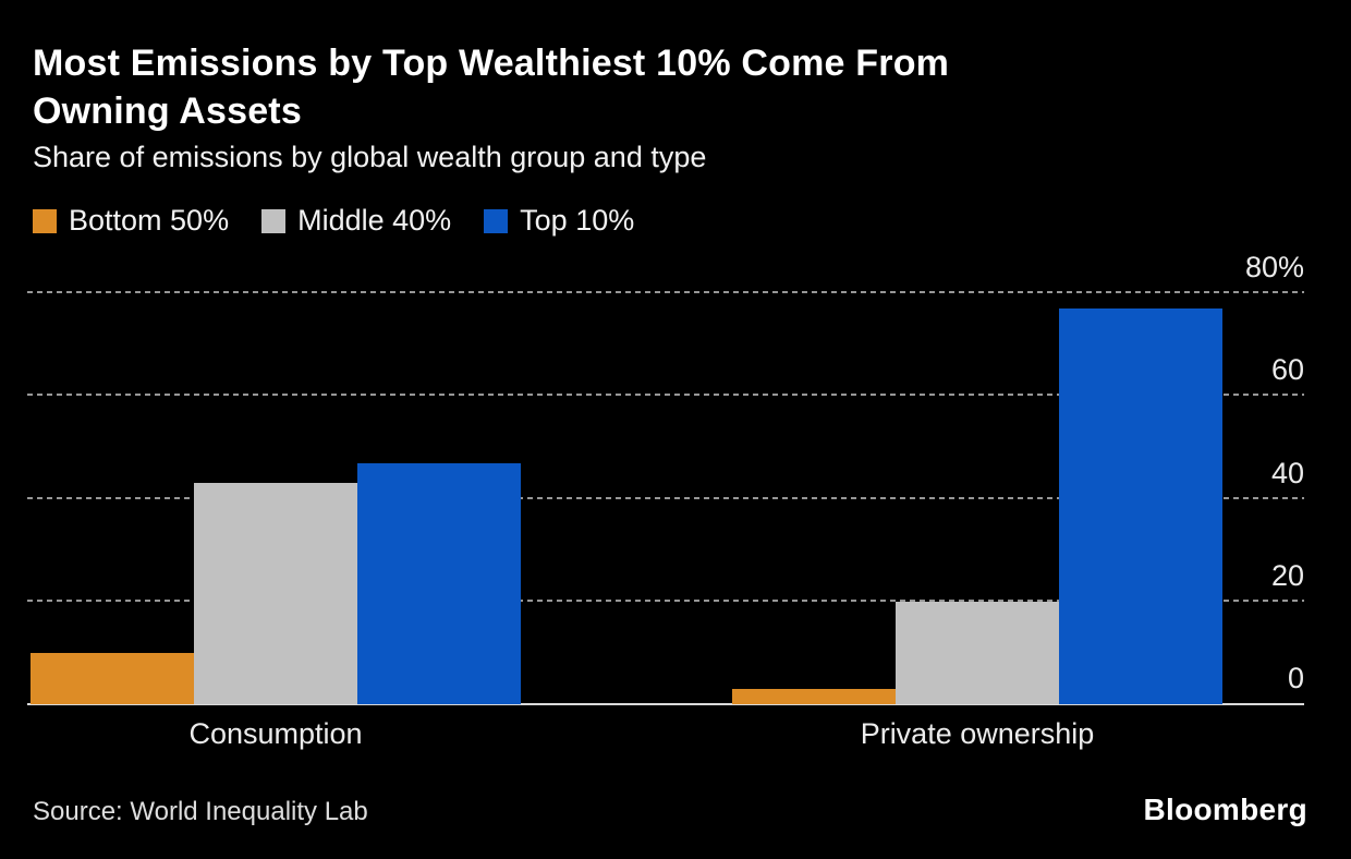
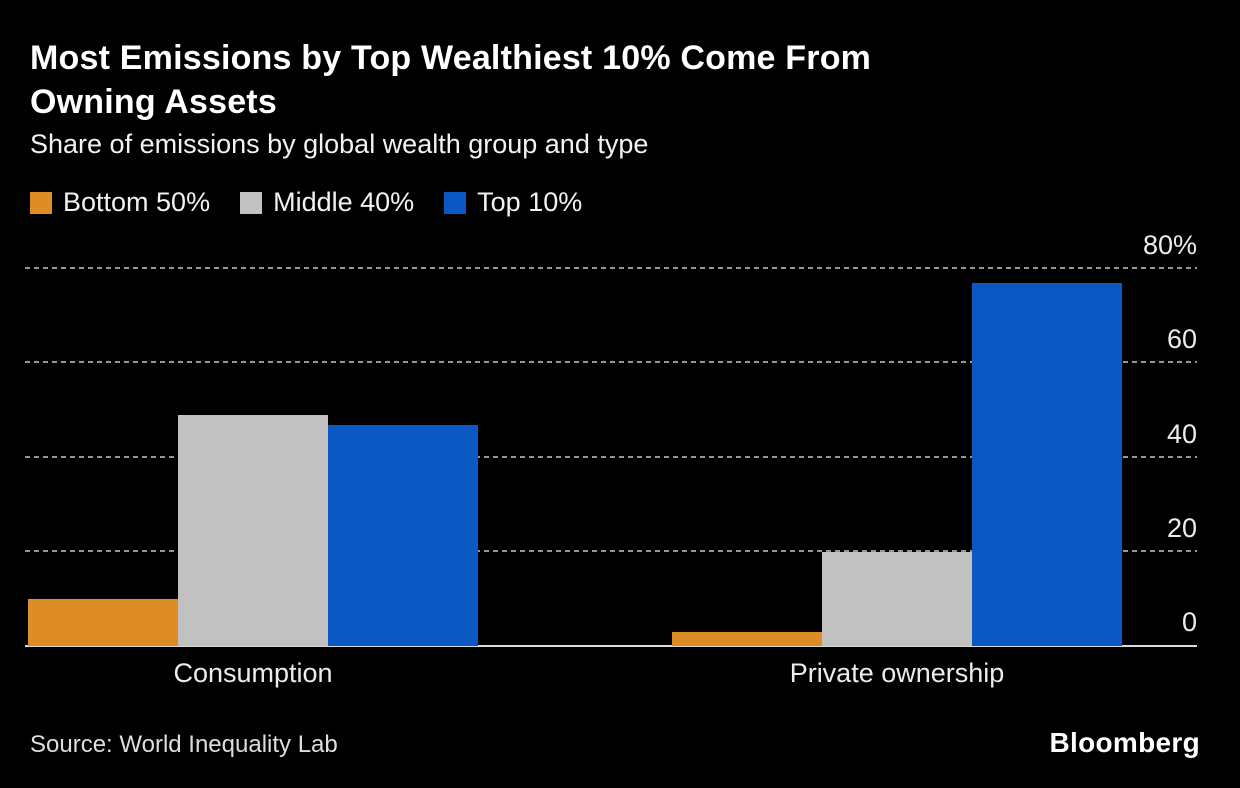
Middle 40%/Consumption: 43% -> 49%
